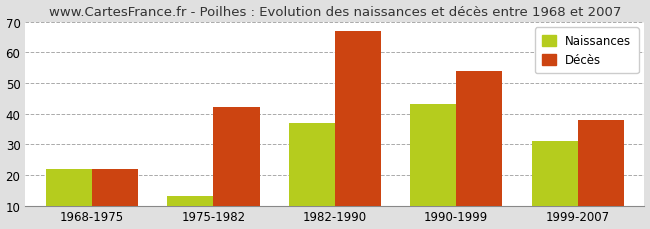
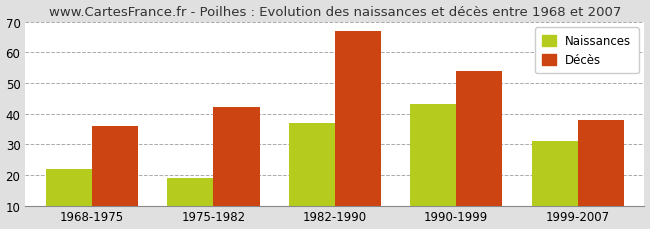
Décès/1968-1975: 22 -> 36
Naissances/1975-1982: 13 -> 19
